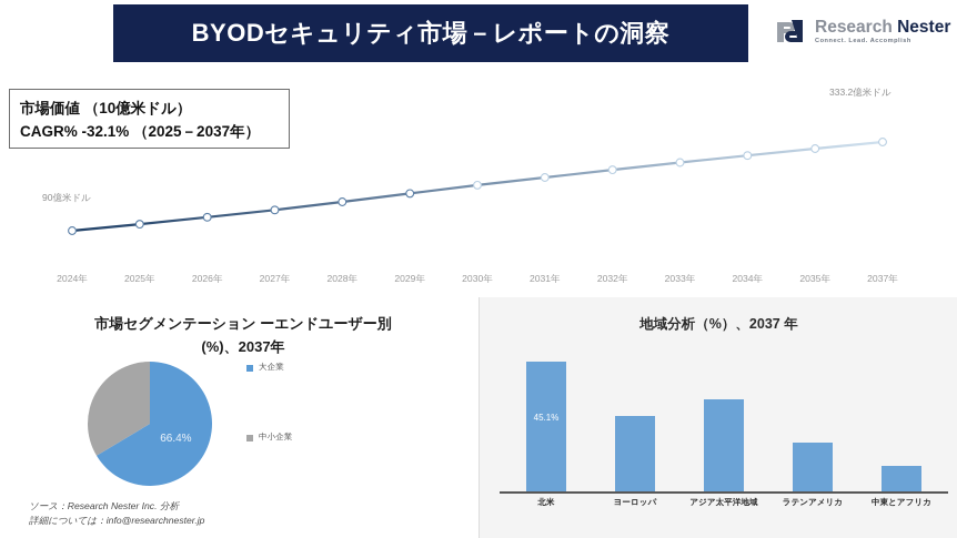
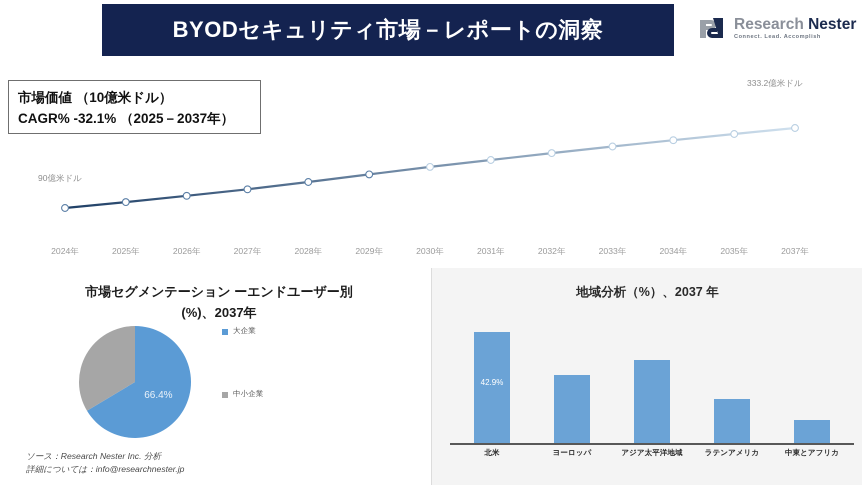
地域分析（%）、2037 年/北米: 45.1% -> 42.9%
